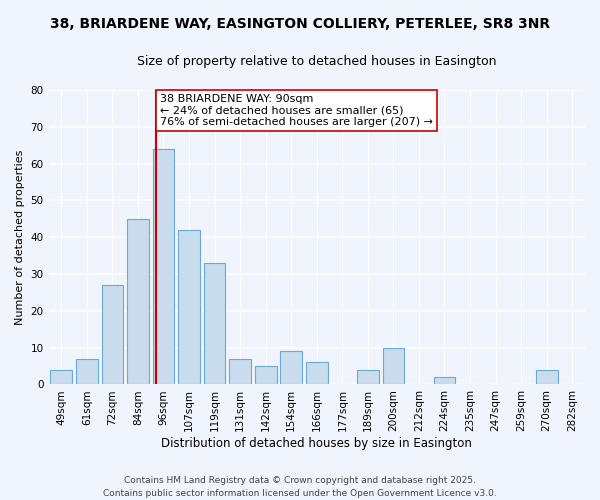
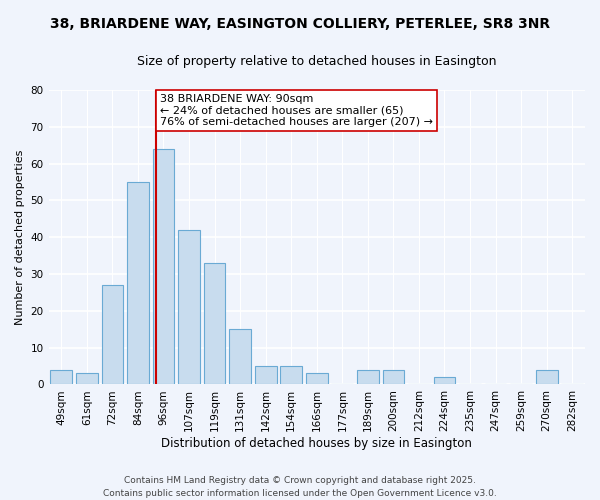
61sqm: 7 -> 3
84sqm: 45 -> 55
131sqm: 7 -> 15
154sqm: 9 -> 5
166sqm: 6 -> 3
200sqm: 10 -> 4
